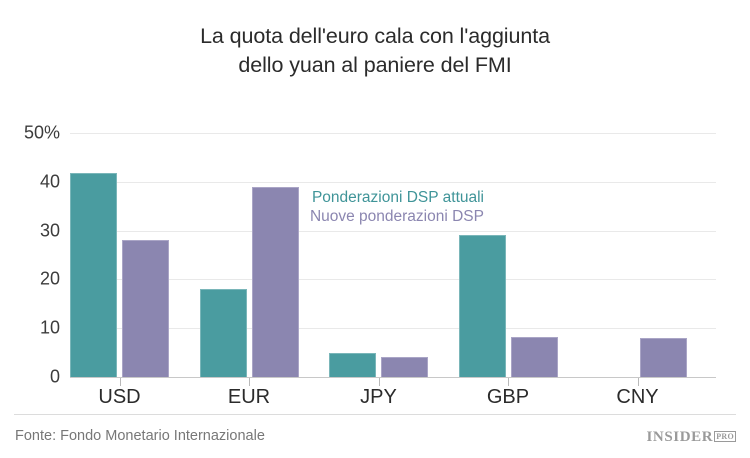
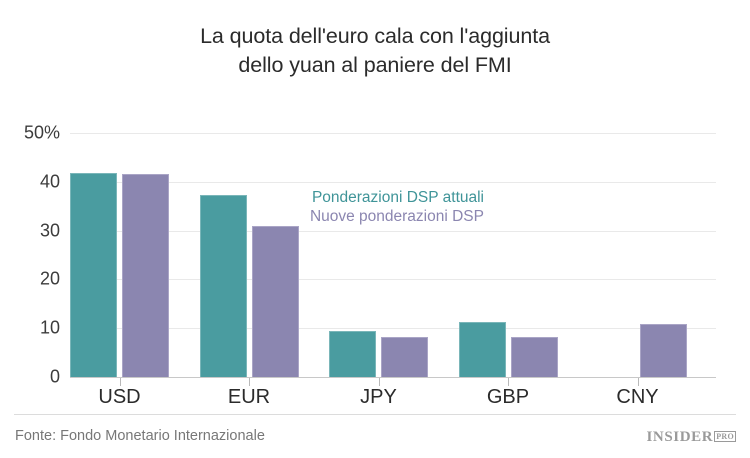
Nuove ponderazioni DSP/USD: 28% -> 42%
Ponderazioni DSP attuali/EUR: 18% -> 37%
Nuove ponderazioni DSP/EUR: 39% -> 31%
Ponderazioni DSP attuali/JPY: 5% -> 9%
Nuove ponderazioni DSP/JPY: 4% -> 8%
Ponderazioni DSP attuali/GBP: 29% -> 11%
Nuove ponderazioni DSP/CNY: 8% -> 11%
